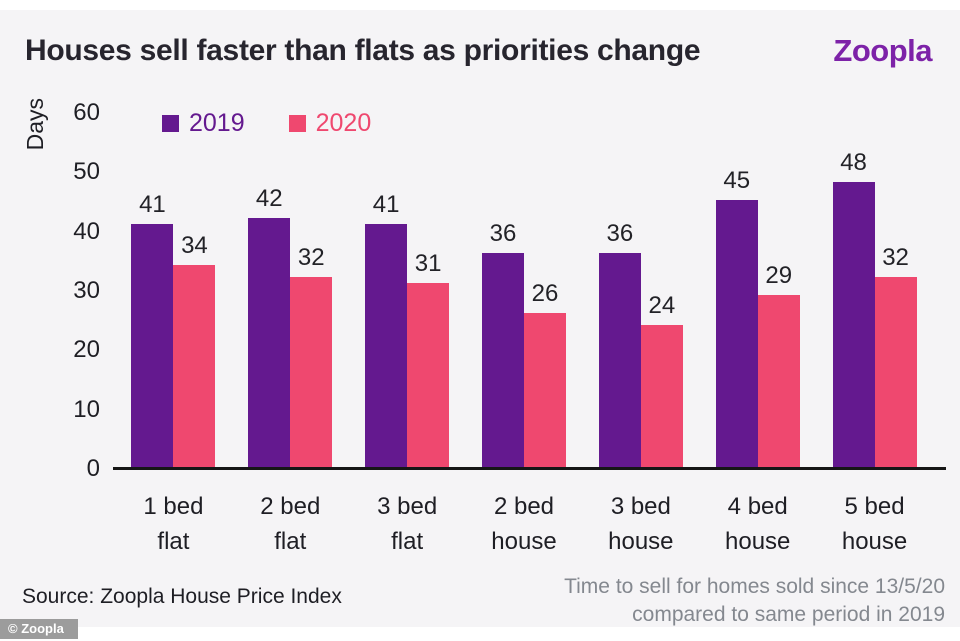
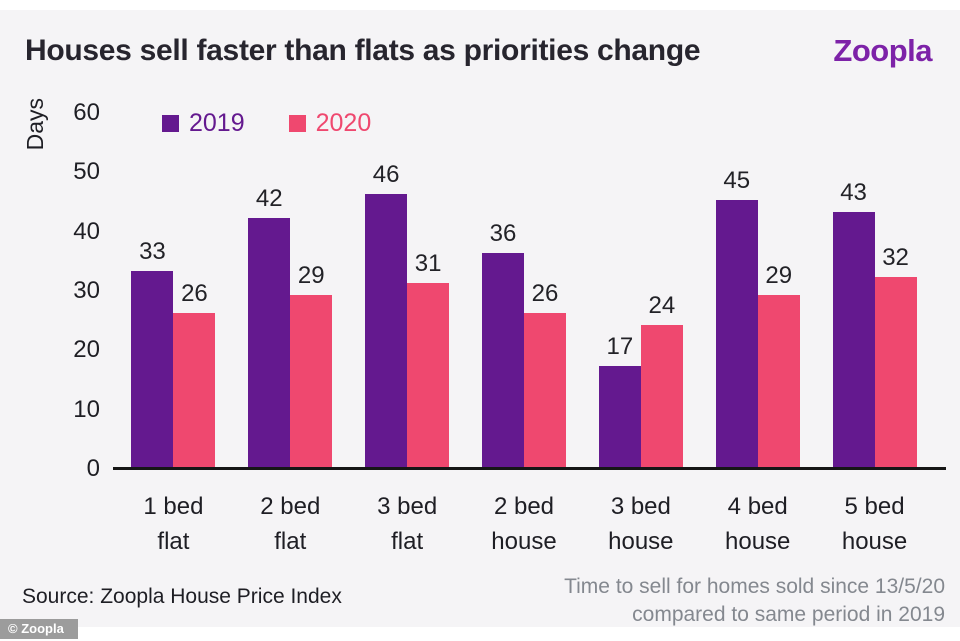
2019/1 bed flat: 41 -> 33
2020/1 bed flat: 34 -> 26
2020/2 bed flat: 32 -> 29
2019/3 bed flat: 41 -> 46
2019/3 bed house: 36 -> 17
2019/5 bed house: 48 -> 43
